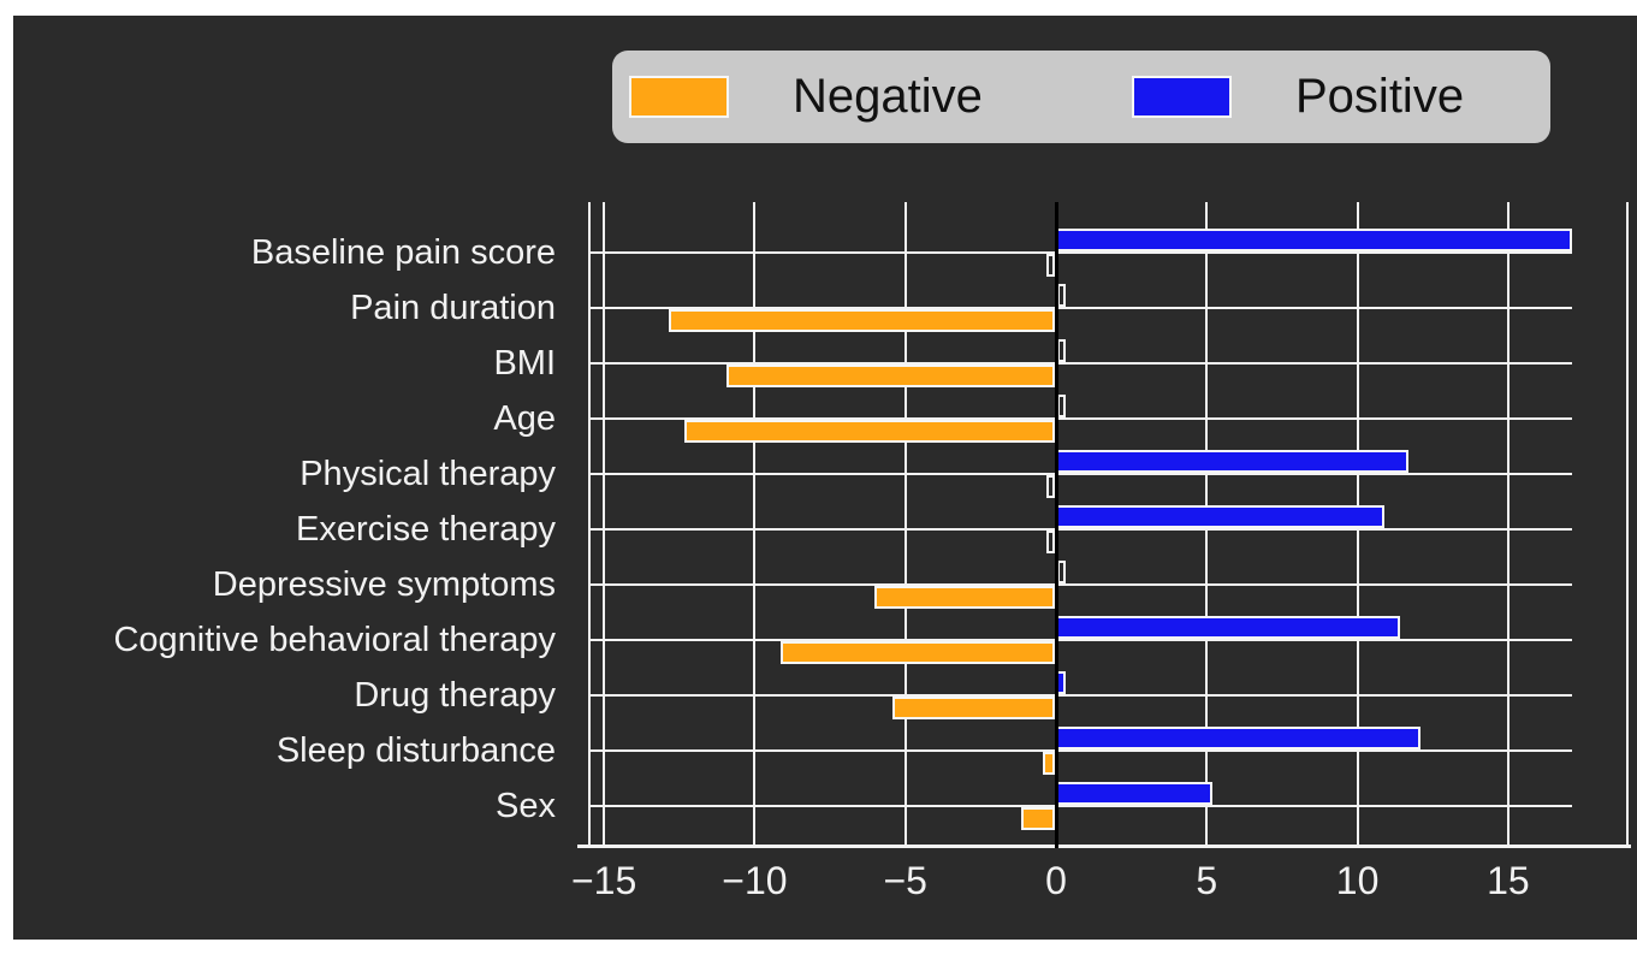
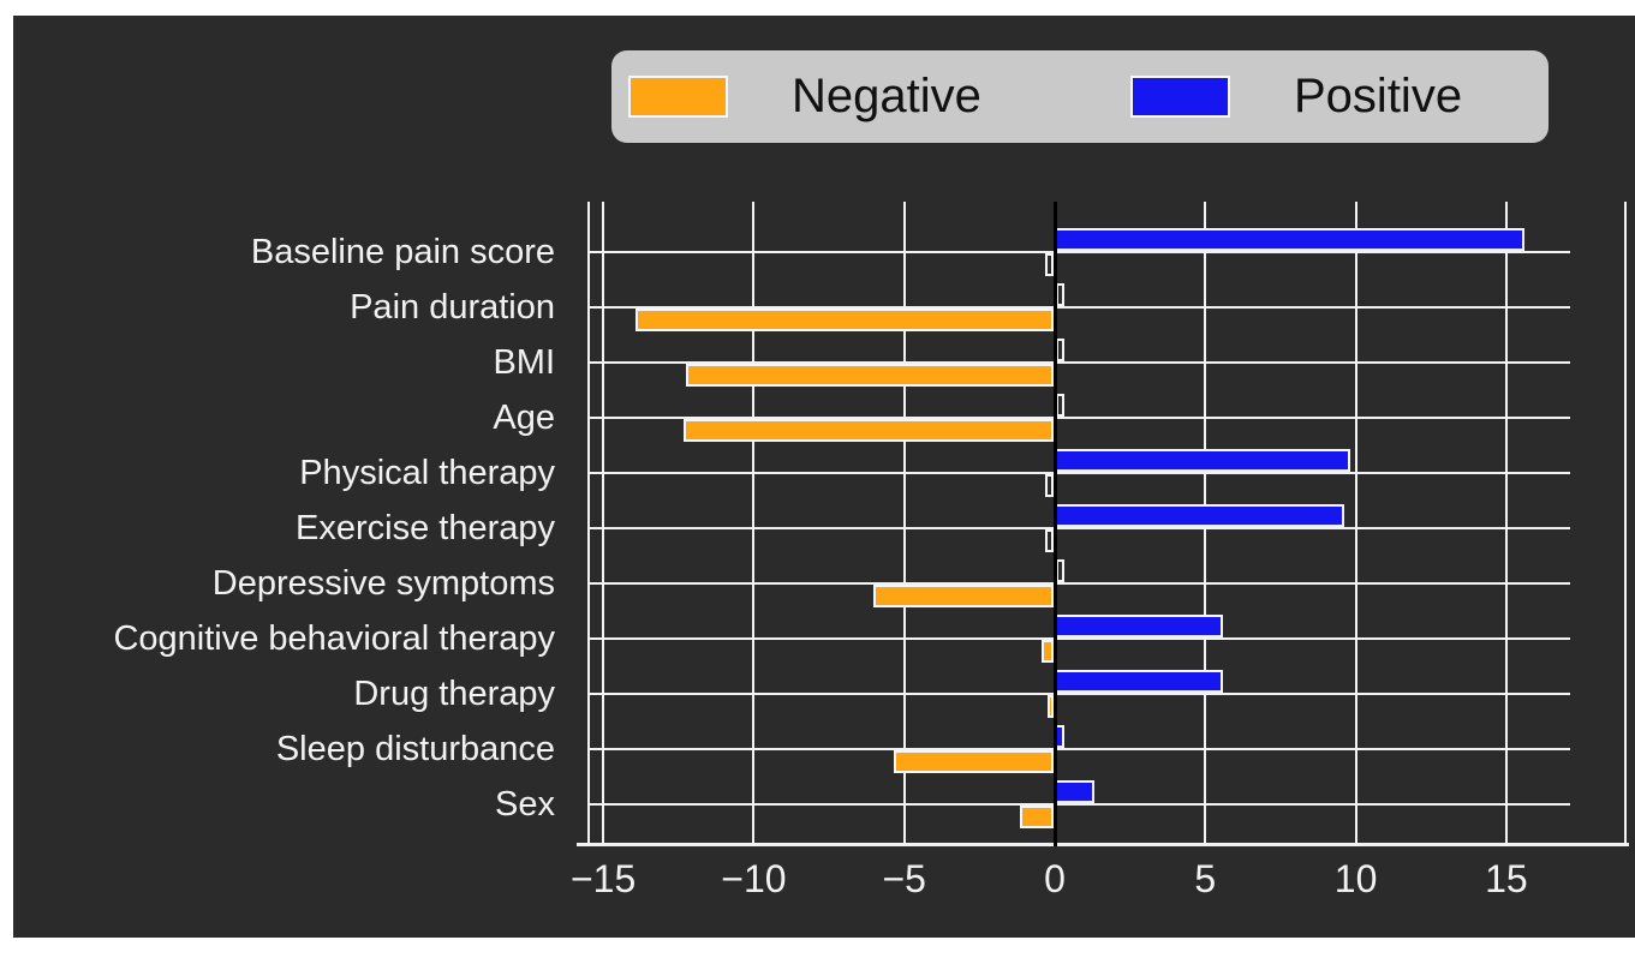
Positive/Baseline pain score: 17.1 -> 15.6
Negative/Pain duration: -12.8 -> -13.9
Negative/BMI: -10.9 -> -12.2
Positive/Physical therapy: 11.7 -> 9.8
Positive/Exercise therapy: 10.9 -> 9.6
Negative/Cognitive behavioral therapy: -9.1 -> -0.4
Positive/Cognitive behavioral therapy: 11.4 -> 5.6
Negative/Drug therapy: -5.4 -> -0.2
Positive/Drug therapy: 0.3 -> 5.6
Negative/Sleep disturbance: -0.4 -> -5.3
Positive/Sleep disturbance: 12.1 -> 0.3
Positive/Sex: 5.2 -> 1.3
